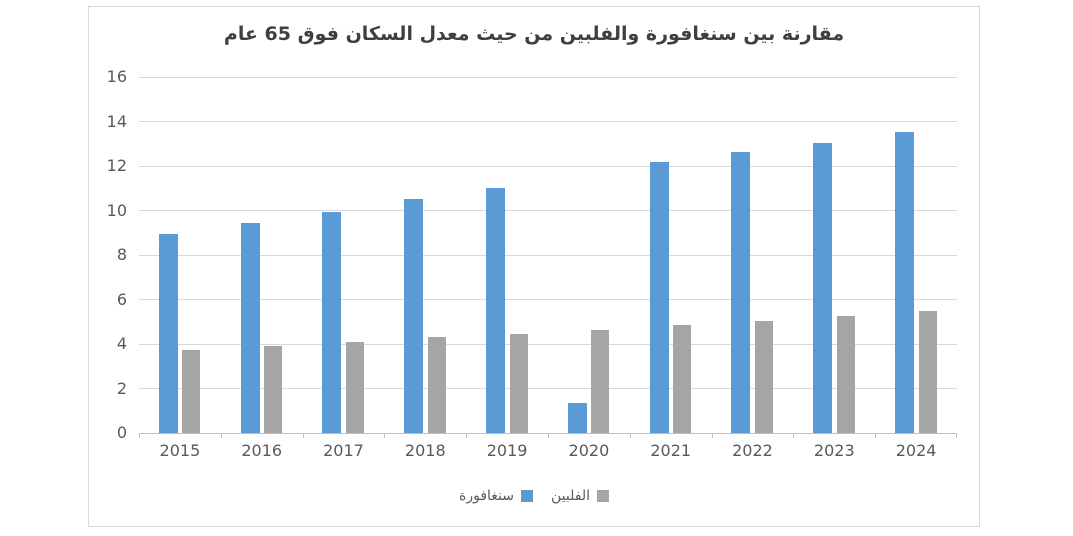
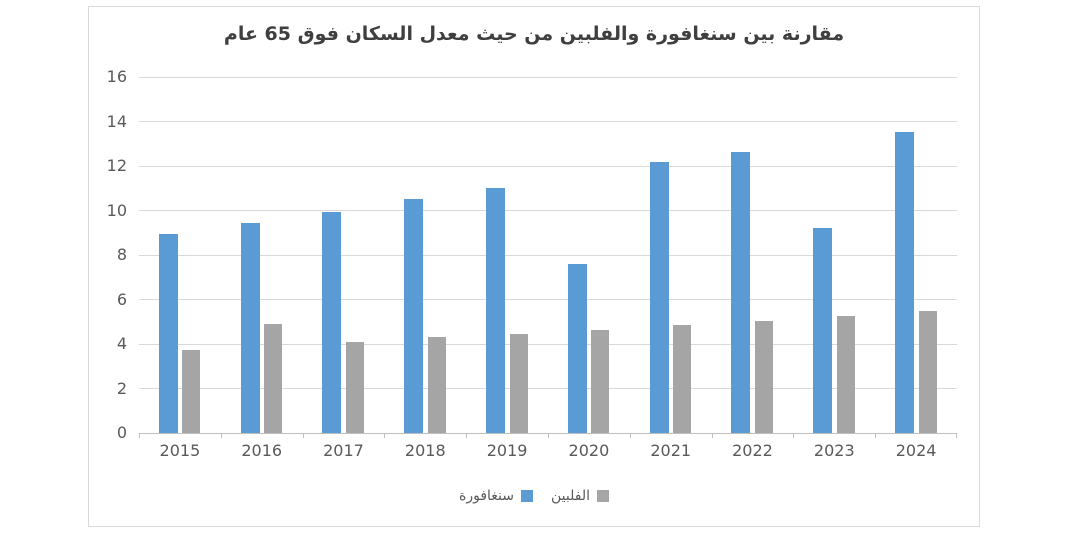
الفلبين/2016: 3.9 -> 4.9
سنغافورة/2020: 1.4 -> 7.6
سنغافورة/2023: 13.1 -> 9.2
